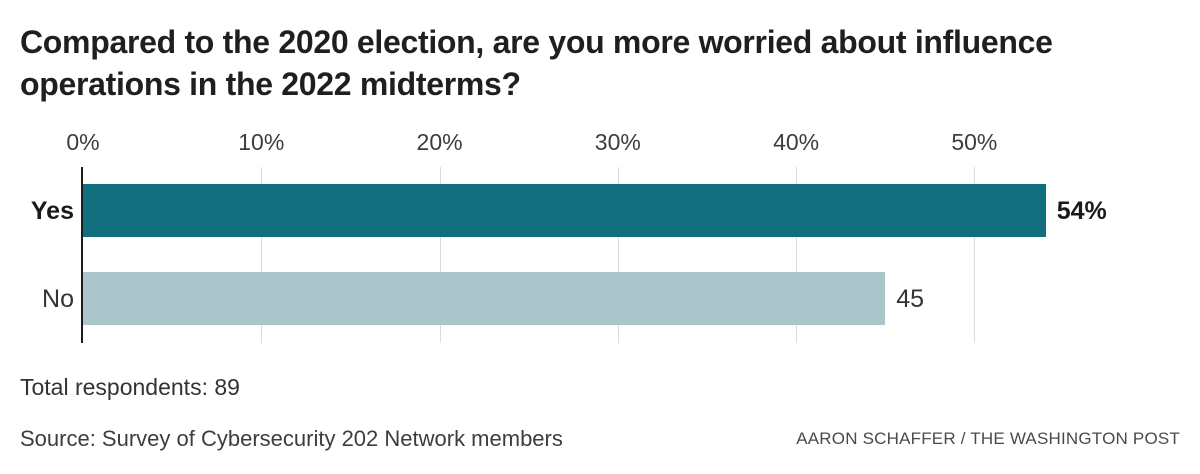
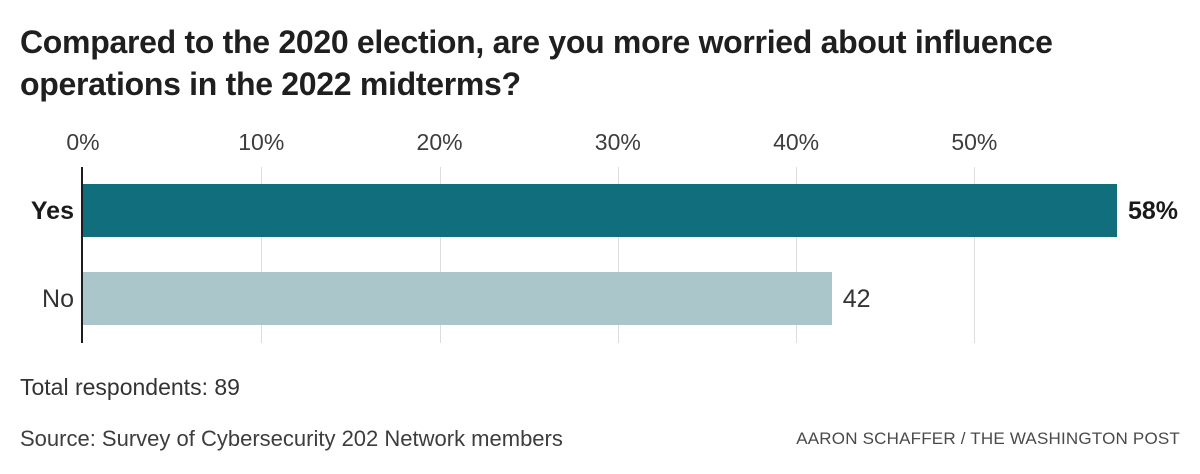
Yes: 54% -> 58%
No: 45 -> 42
